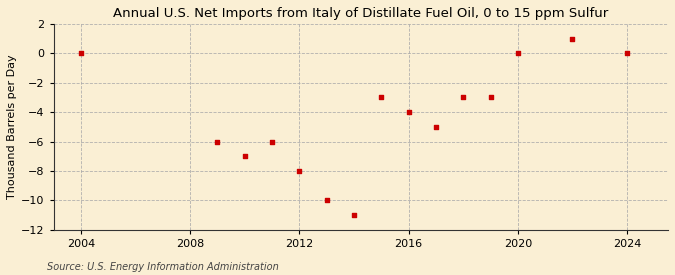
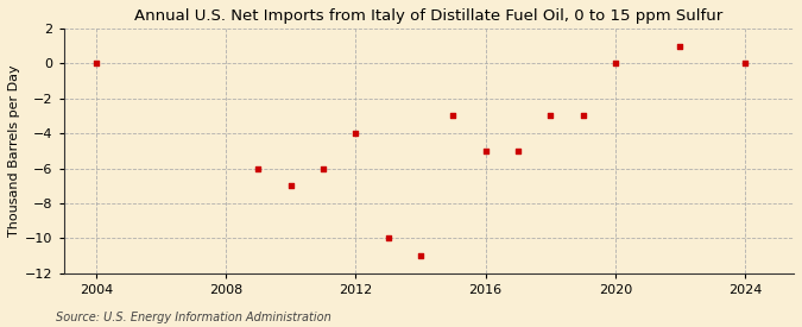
2012: -8 -> -4
2016: -4 -> -5
